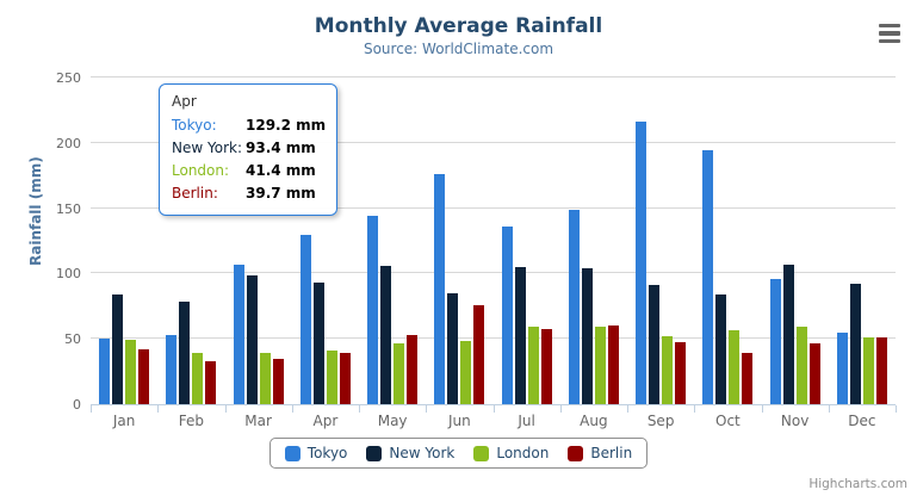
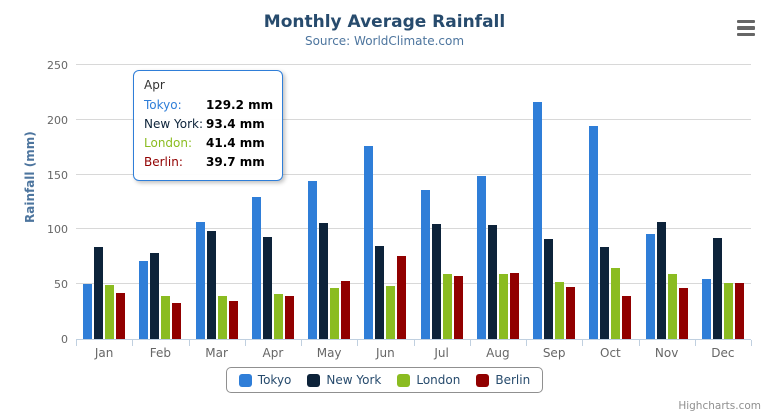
Tokyo/Feb: 53 -> 72
London/Oct: 57 -> 65
